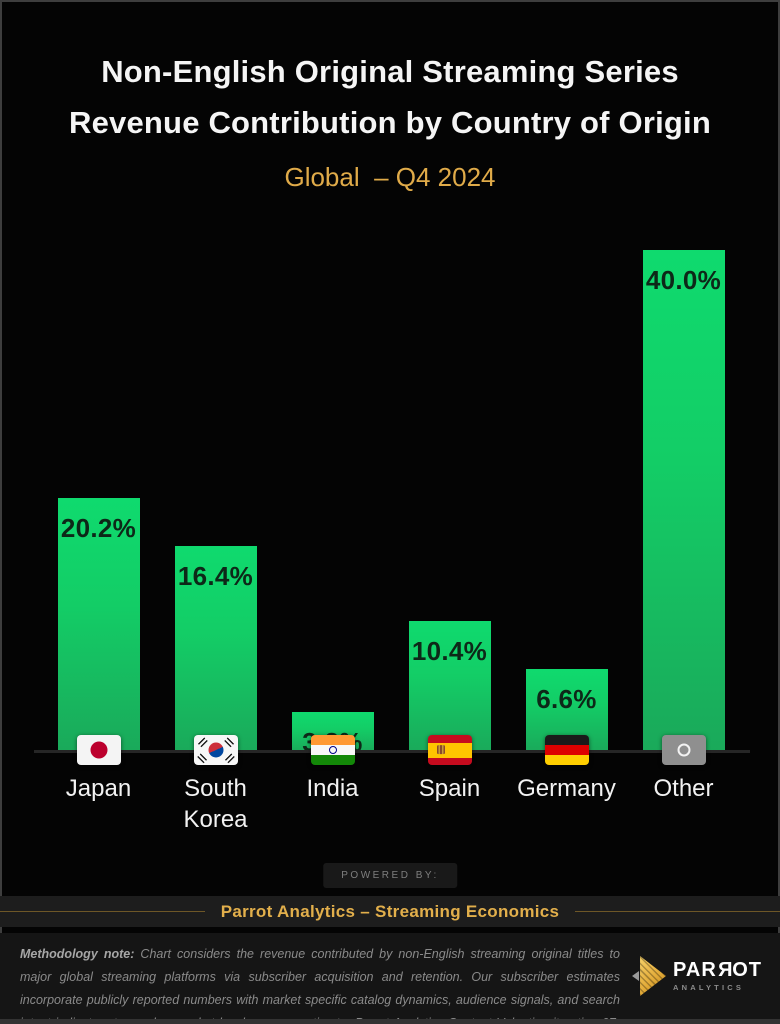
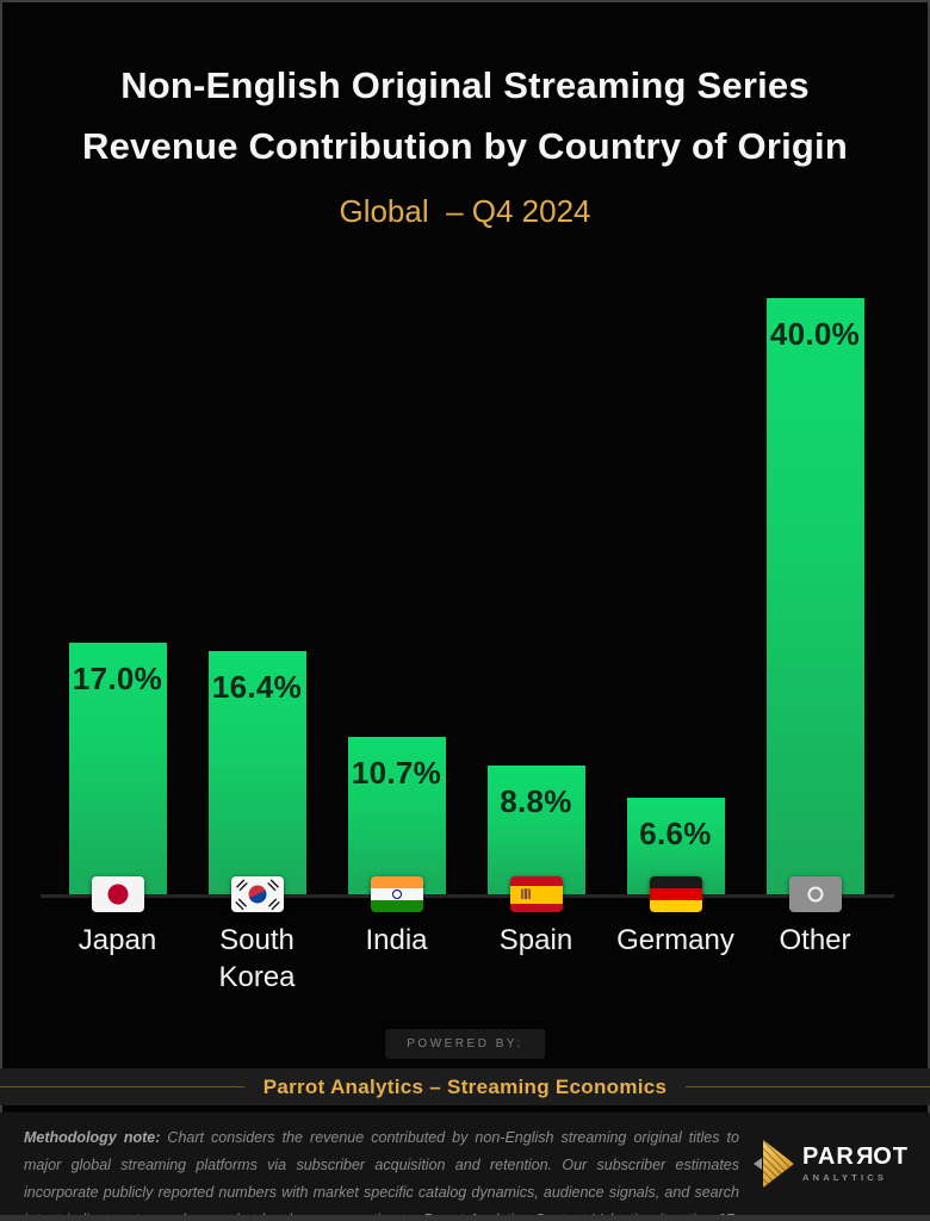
Japan: 20.2% -> 17.0%
India: 3.2% -> 10.7%
Spain: 10.4% -> 8.8%
